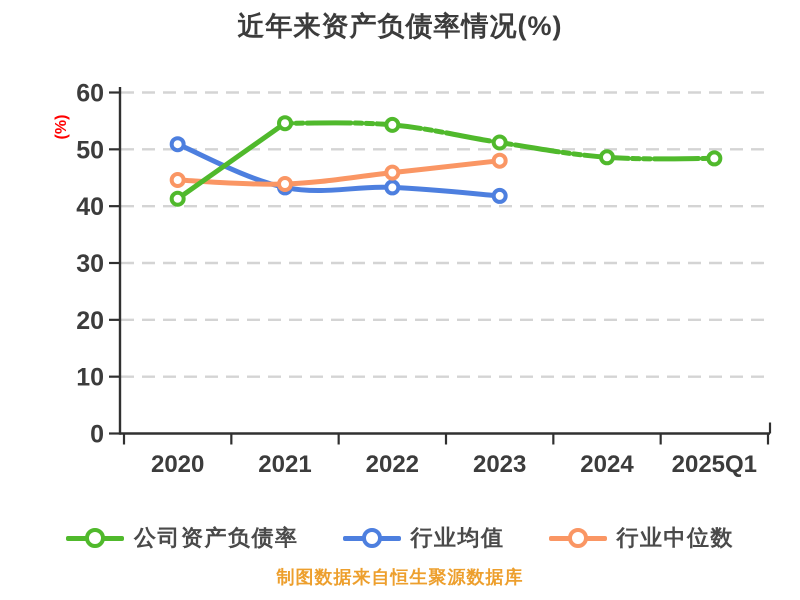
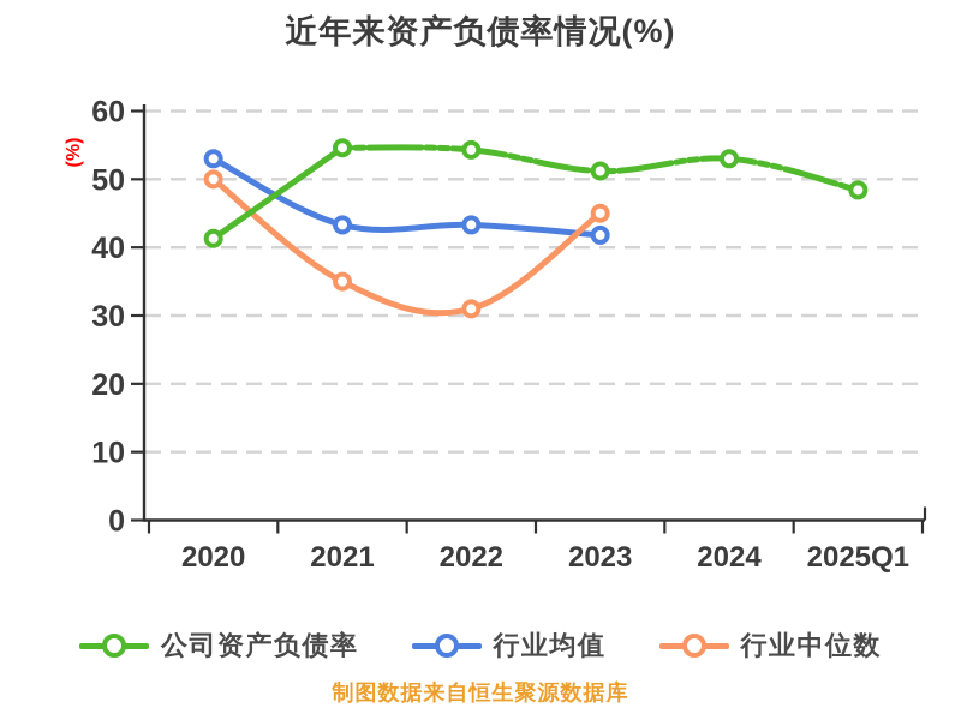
行业均值/2020: 51 -> 53
行业中位数/2020: 45 -> 50
行业中位数/2021: 44 -> 35
行业中位数/2022: 46 -> 31
行业中位数/2023: 48 -> 45
公司资产负债率/2024: 49 -> 53
